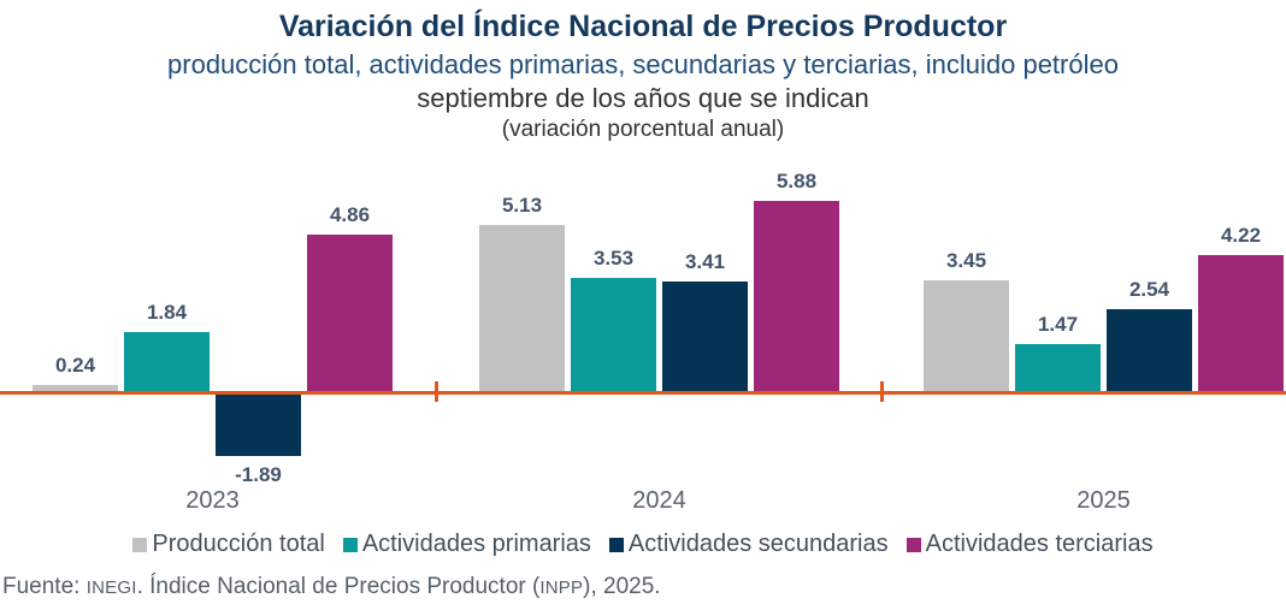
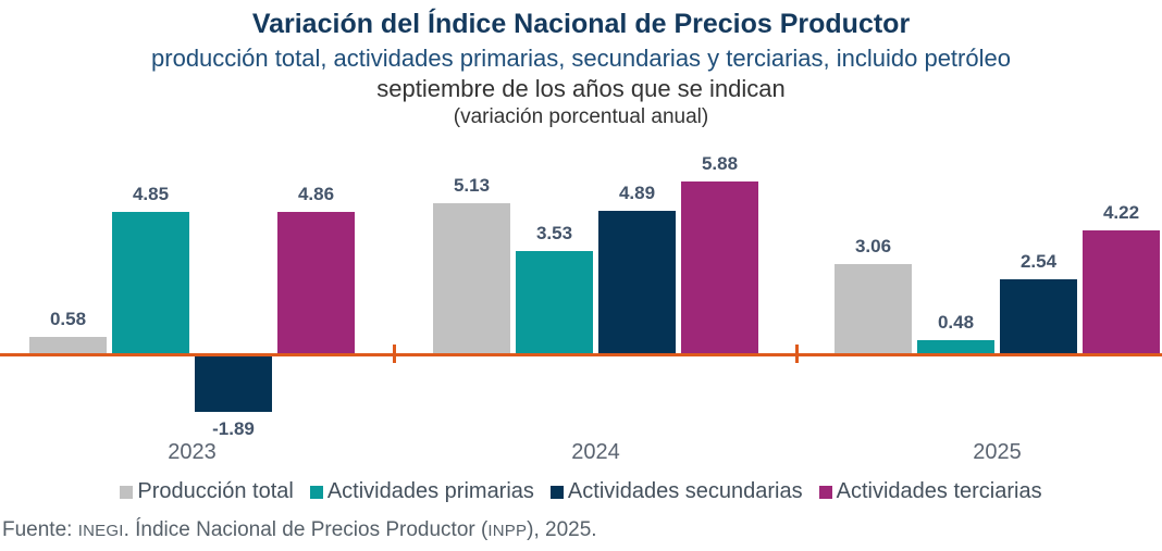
Producción total/2023: 0.24 -> 0.58
Actividades primarias/2023: 1.84 -> 4.85
Actividades secundarias/2024: 3.41 -> 4.89
Producción total/2025: 3.45 -> 3.06
Actividades primarias/2025: 1.47 -> 0.48
